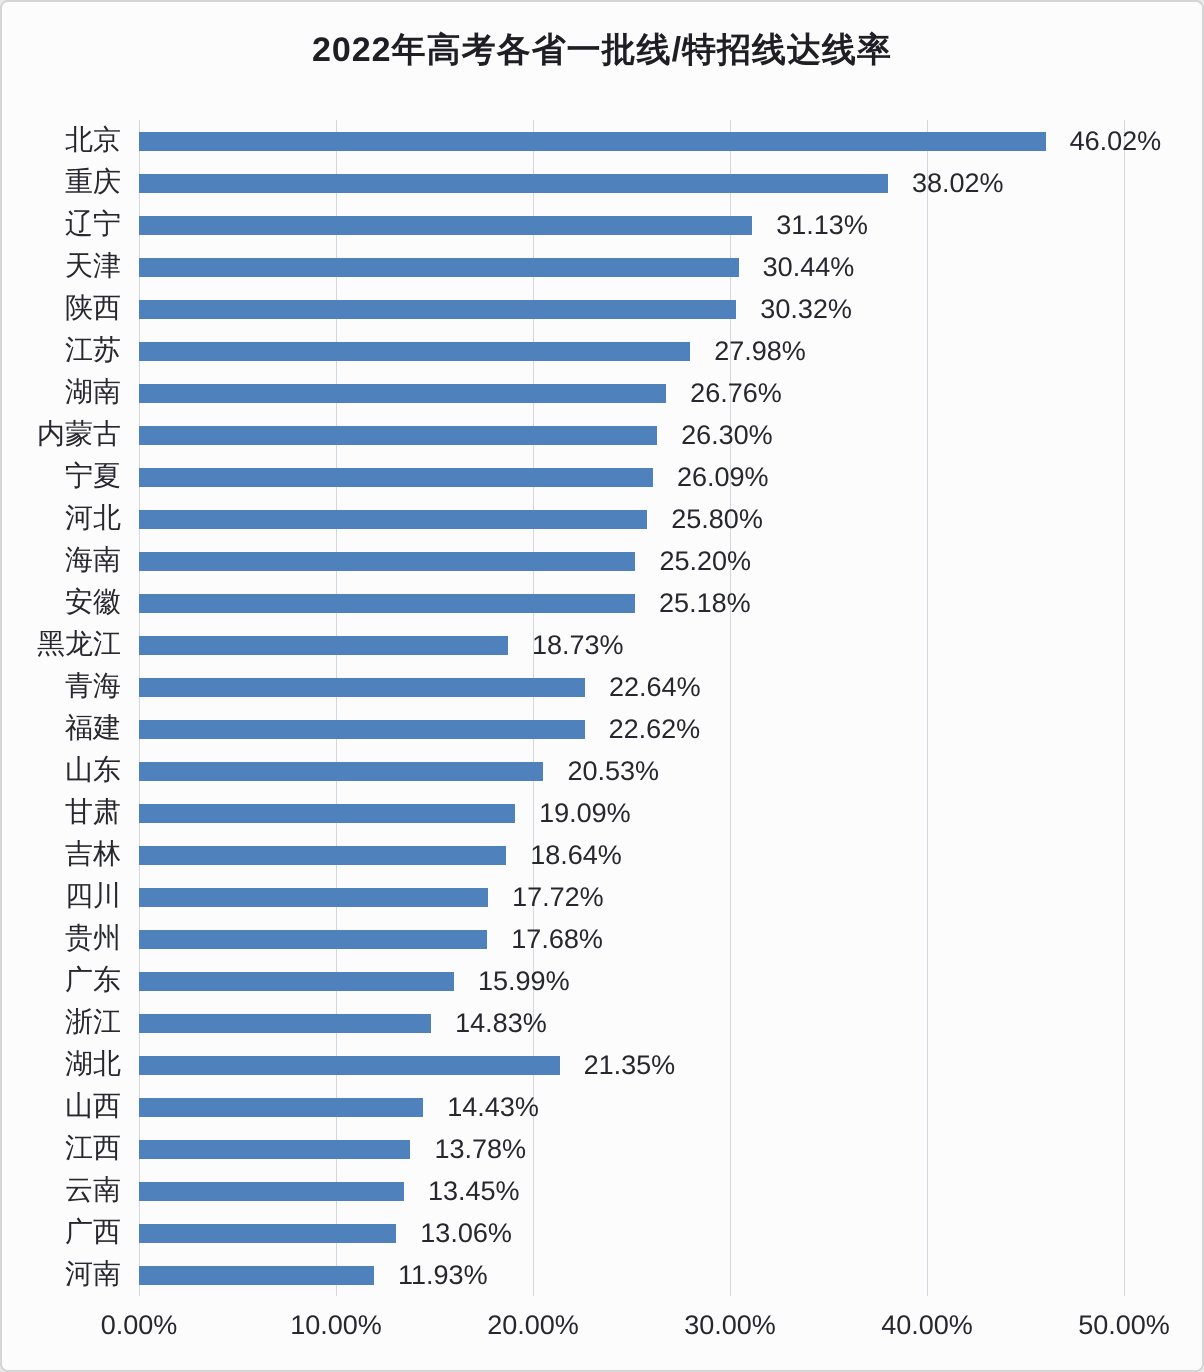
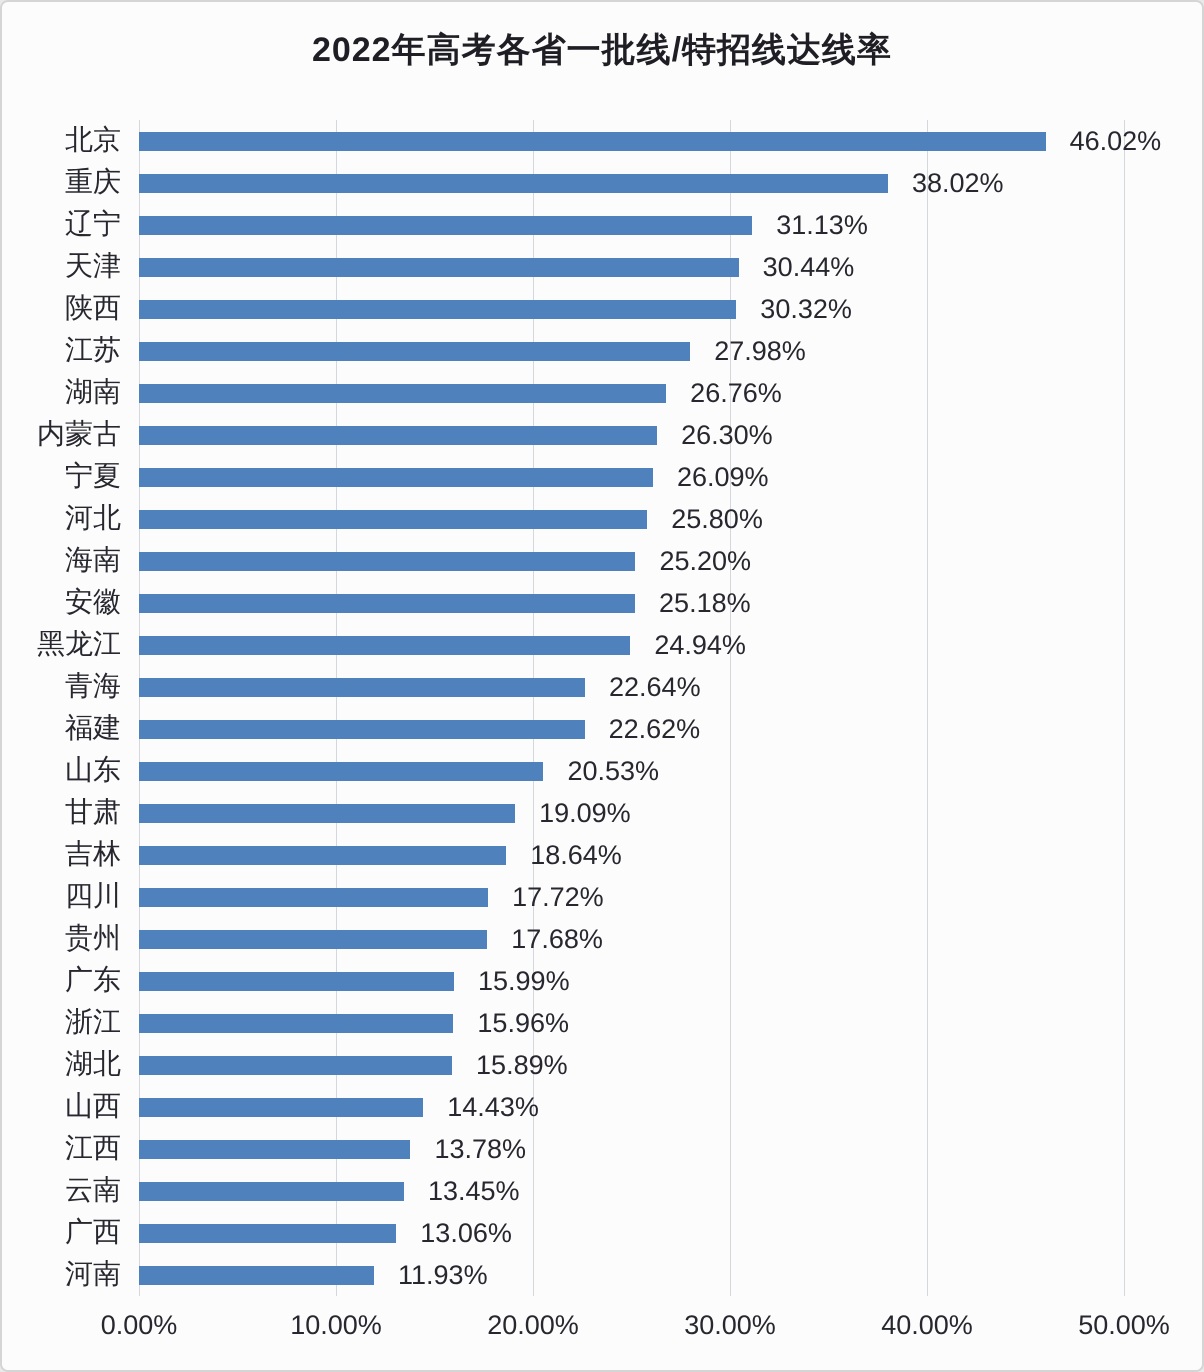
黑龙江: 18.73% -> 24.94%
浙江: 14.83% -> 15.96%
湖北: 21.35% -> 15.89%
